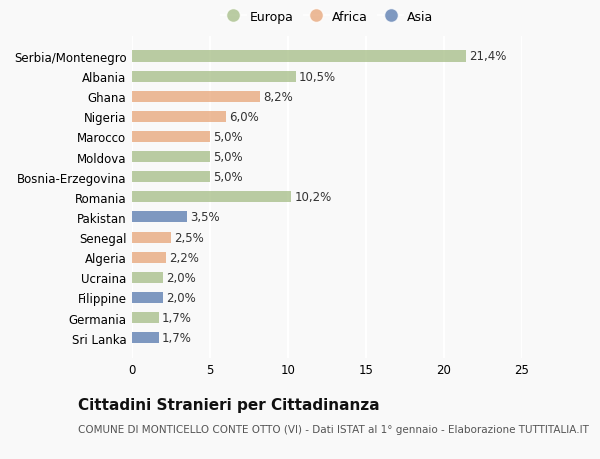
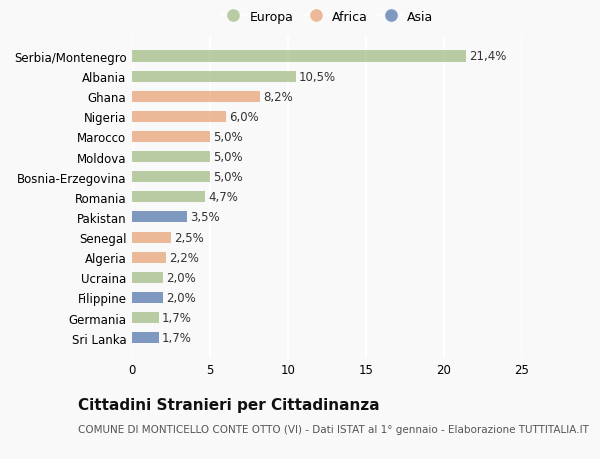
Romania: 10,2% -> 4,7%
